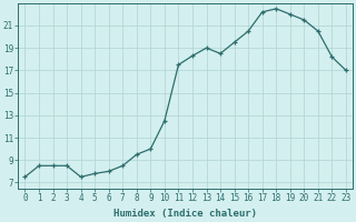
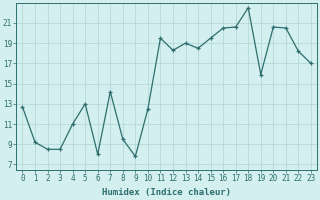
0: 7.5 -> 12.7
1: 8.5 -> 9.2
4: 7.5 -> 11.0
5: 7.8 -> 13.0
7: 8.5 -> 14.2
9: 10.0 -> 7.8
11: 17.5 -> 19.5
17: 22.2 -> 20.6
19: 22.0 -> 15.9
20: 21.5 -> 20.6
